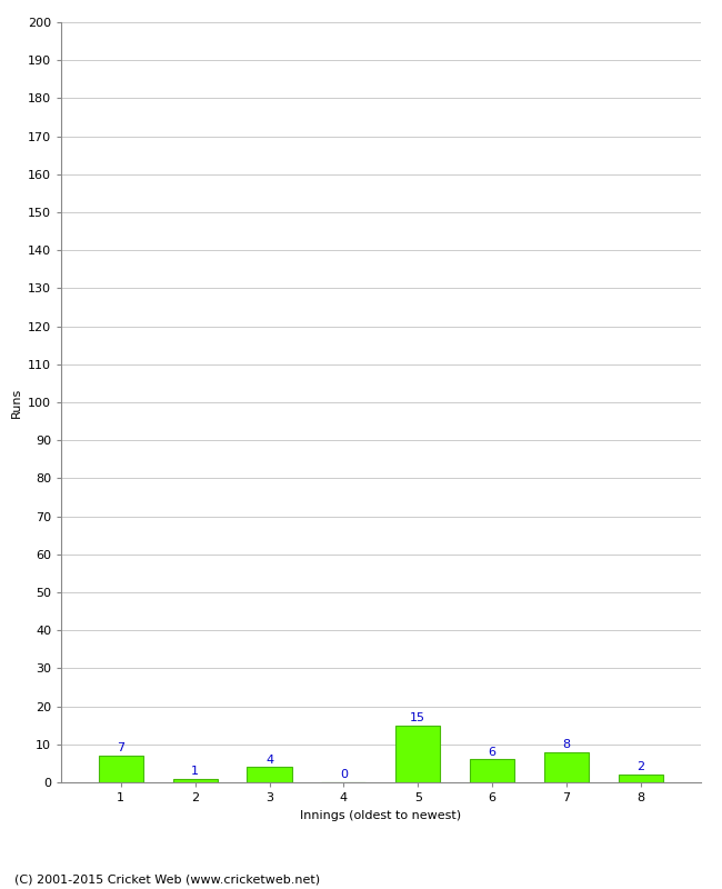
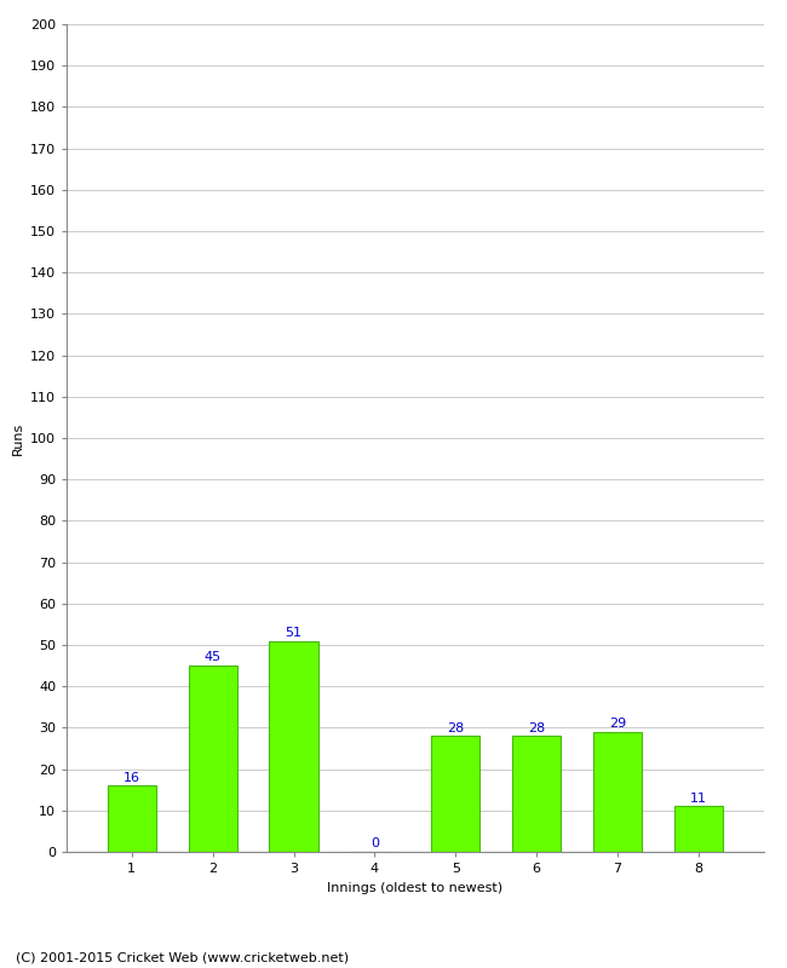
1: 7 -> 16
2: 1 -> 45
3: 4 -> 51
5: 15 -> 28
6: 6 -> 28
7: 8 -> 29
8: 2 -> 11
